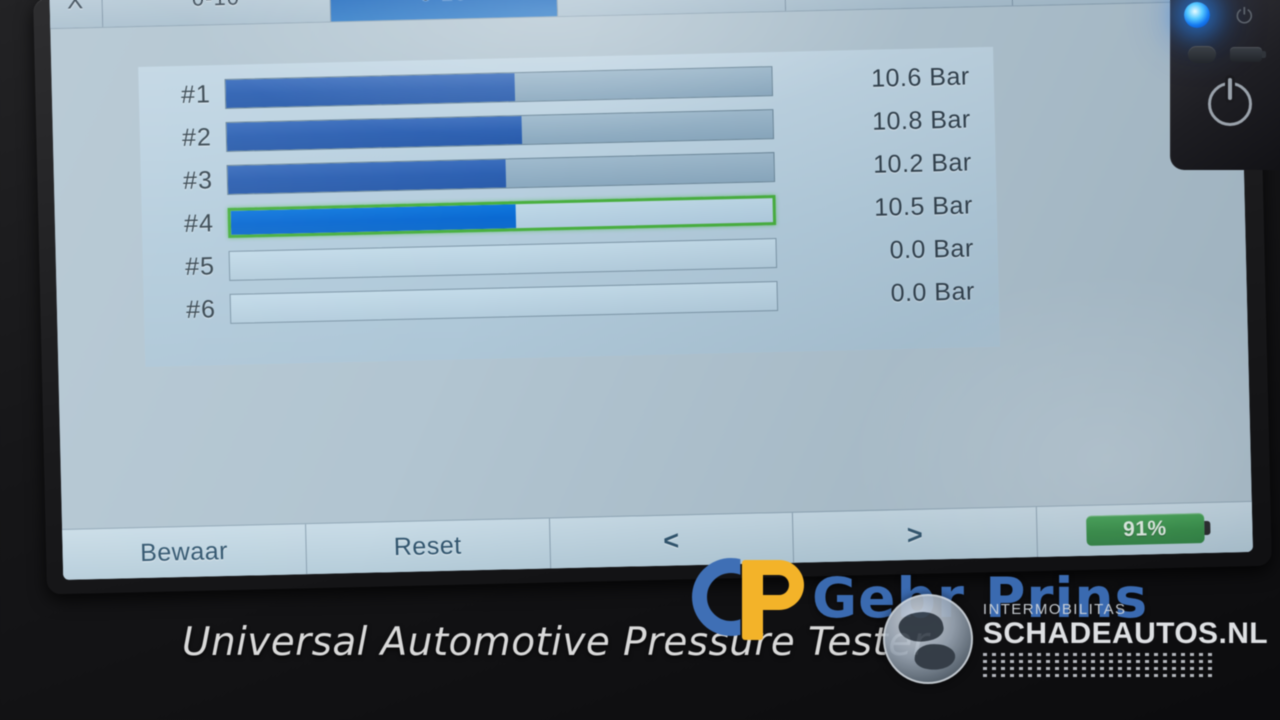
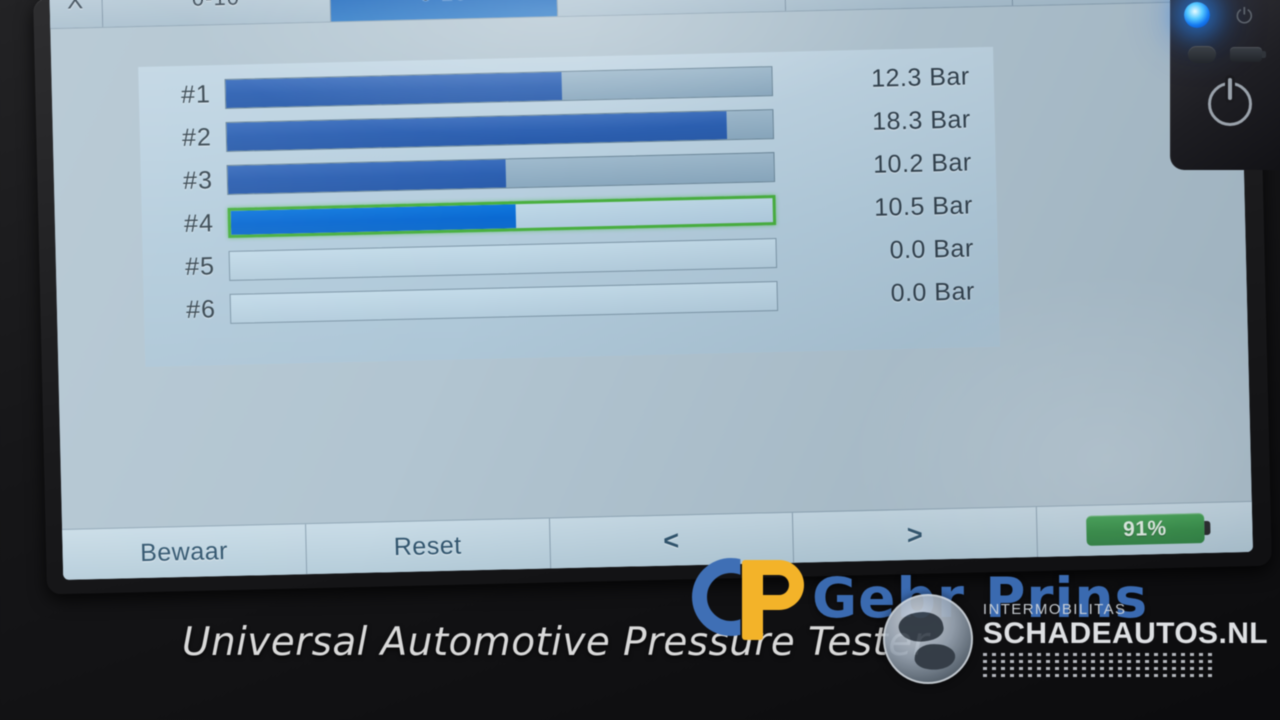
#1: 10.6 -> 12.3
#2: 10.8 -> 18.3
